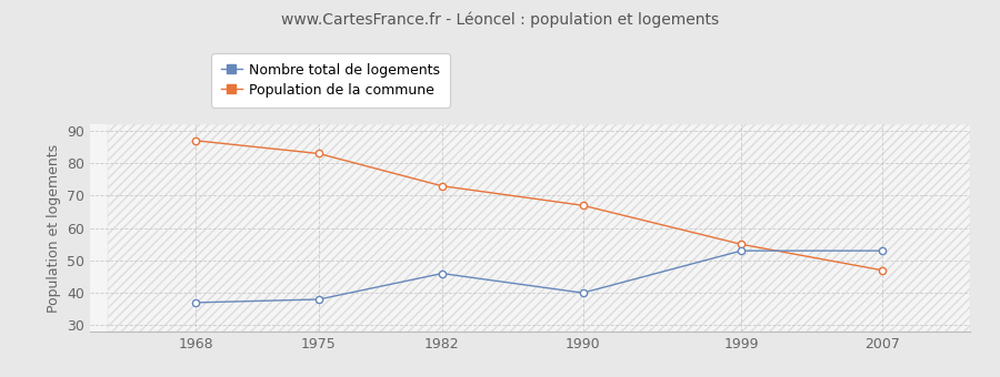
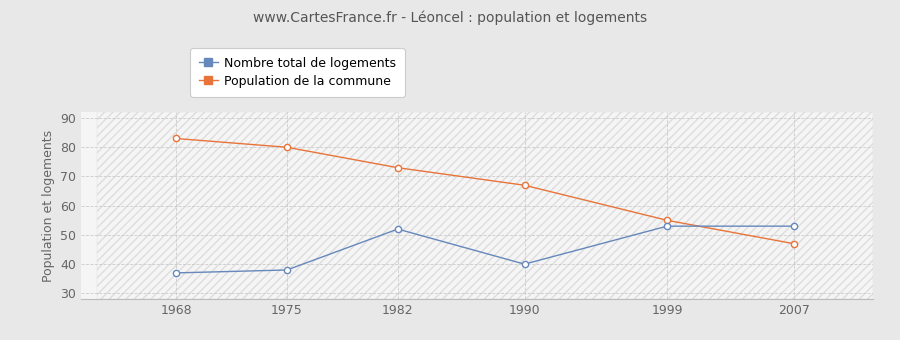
Population de la commune/1968: 87 -> 83
Population de la commune/1975: 83 -> 80
Nombre total de logements/1982: 46 -> 52
